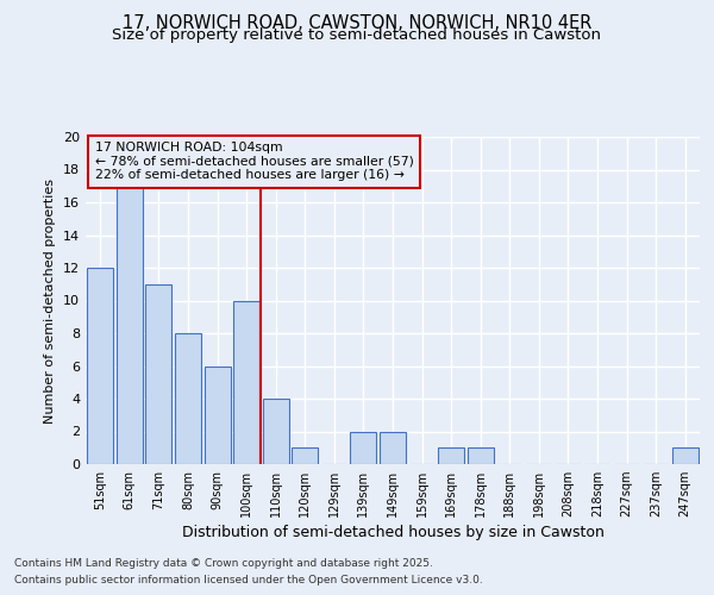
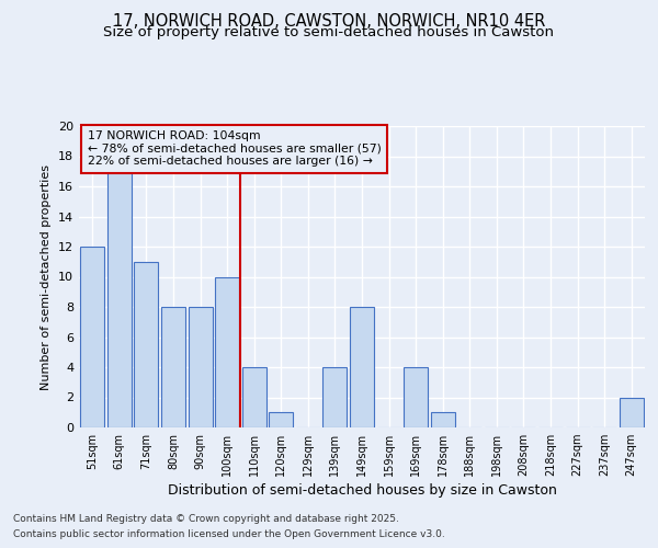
90sqm: 6 -> 8
139sqm: 2 -> 4
149sqm: 2 -> 8
169sqm: 1 -> 4
247sqm: 1 -> 2
